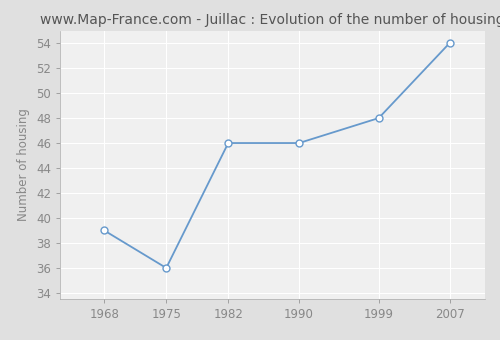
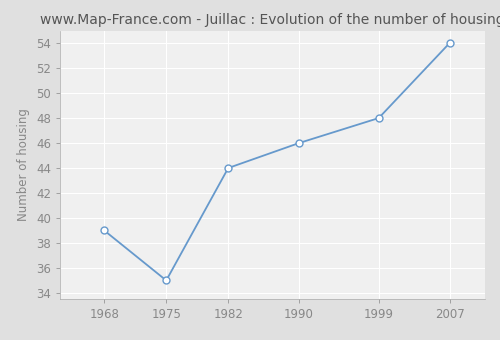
1975: 36 -> 35
1982: 46 -> 44
